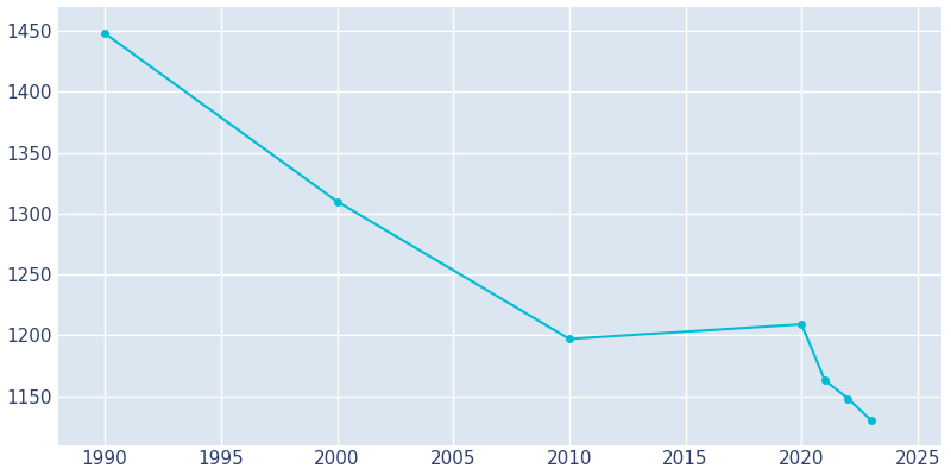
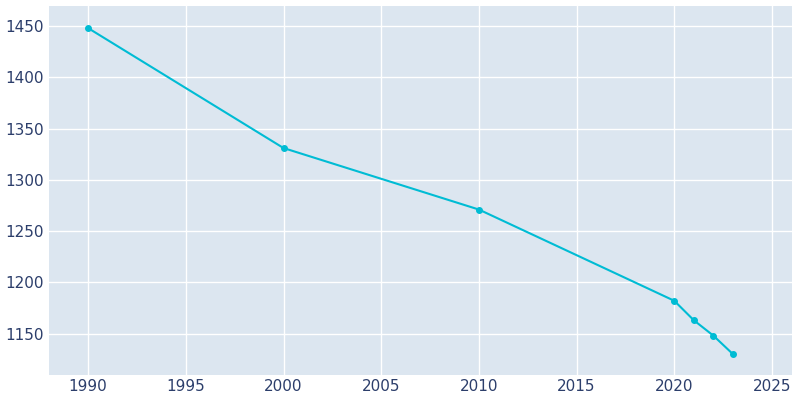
2000: 1310 -> 1331
2010: 1197 -> 1271
2020: 1209 -> 1182
